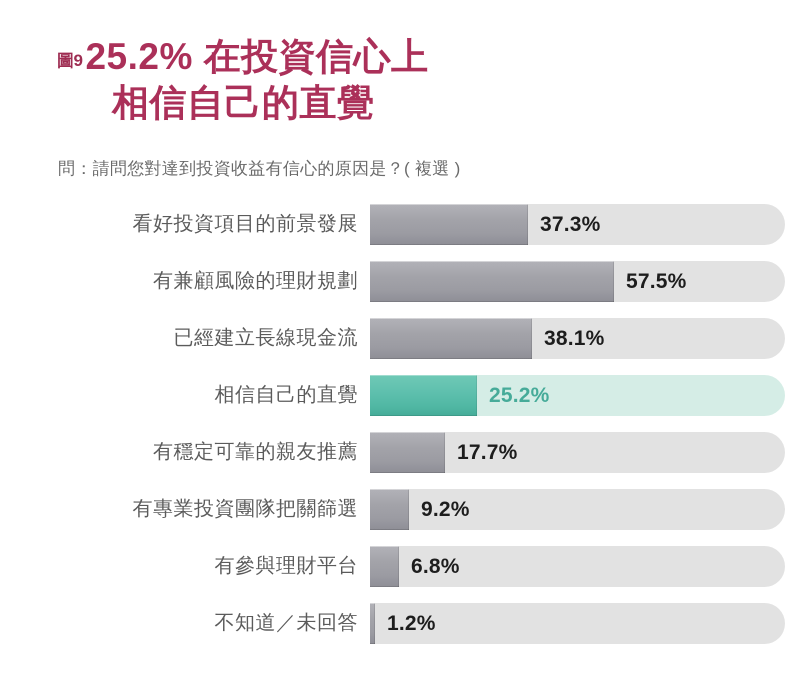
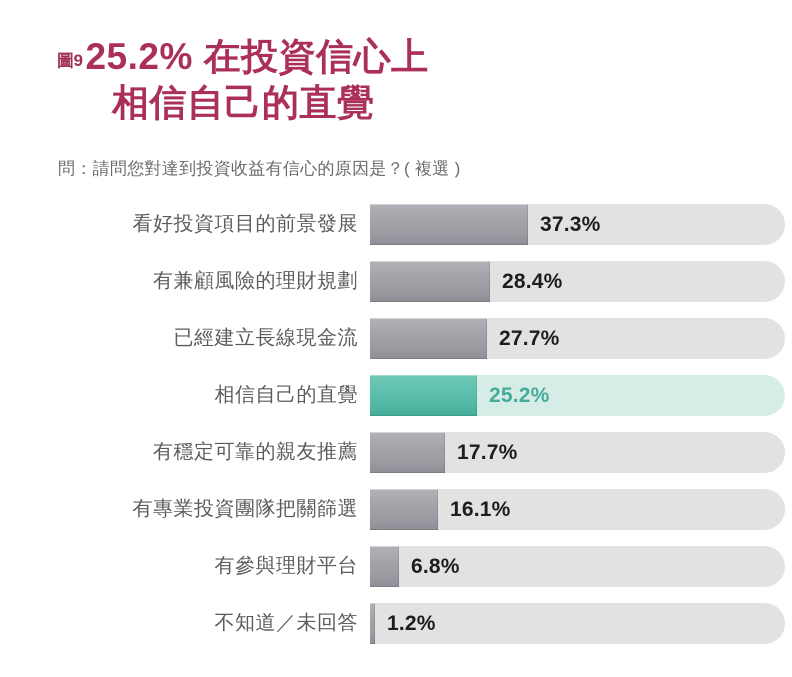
有兼顧風險的理財規劃: 57.5% -> 28.4%
已經建立長線現金流: 38.1% -> 27.7%
有專業投資團隊把關篩選: 9.2% -> 16.1%
